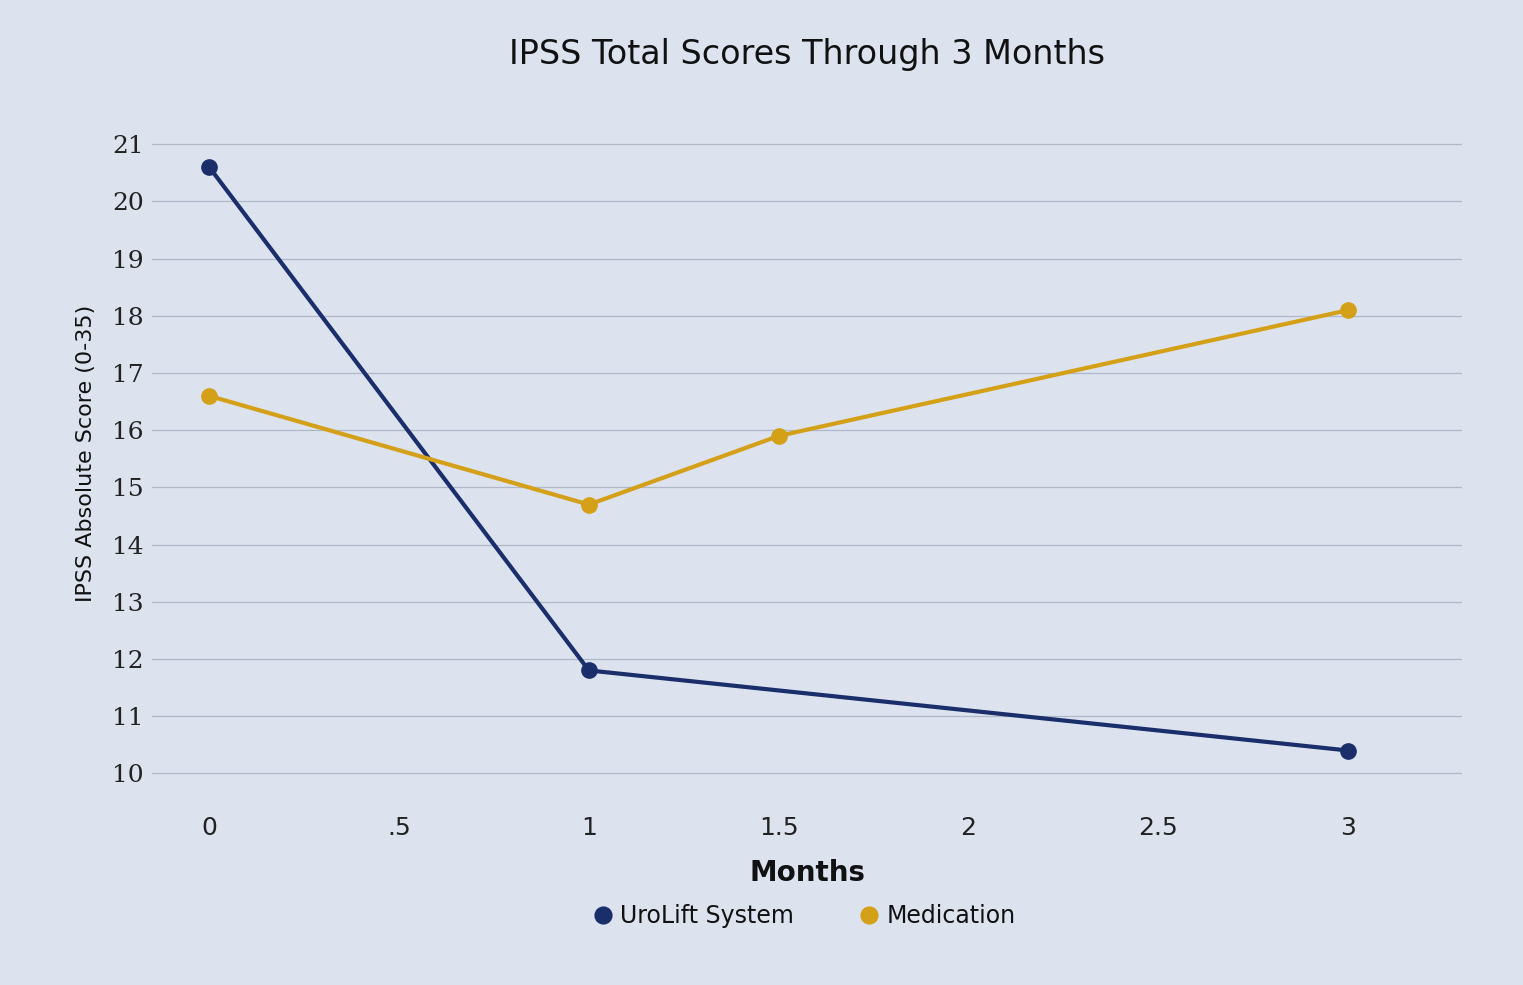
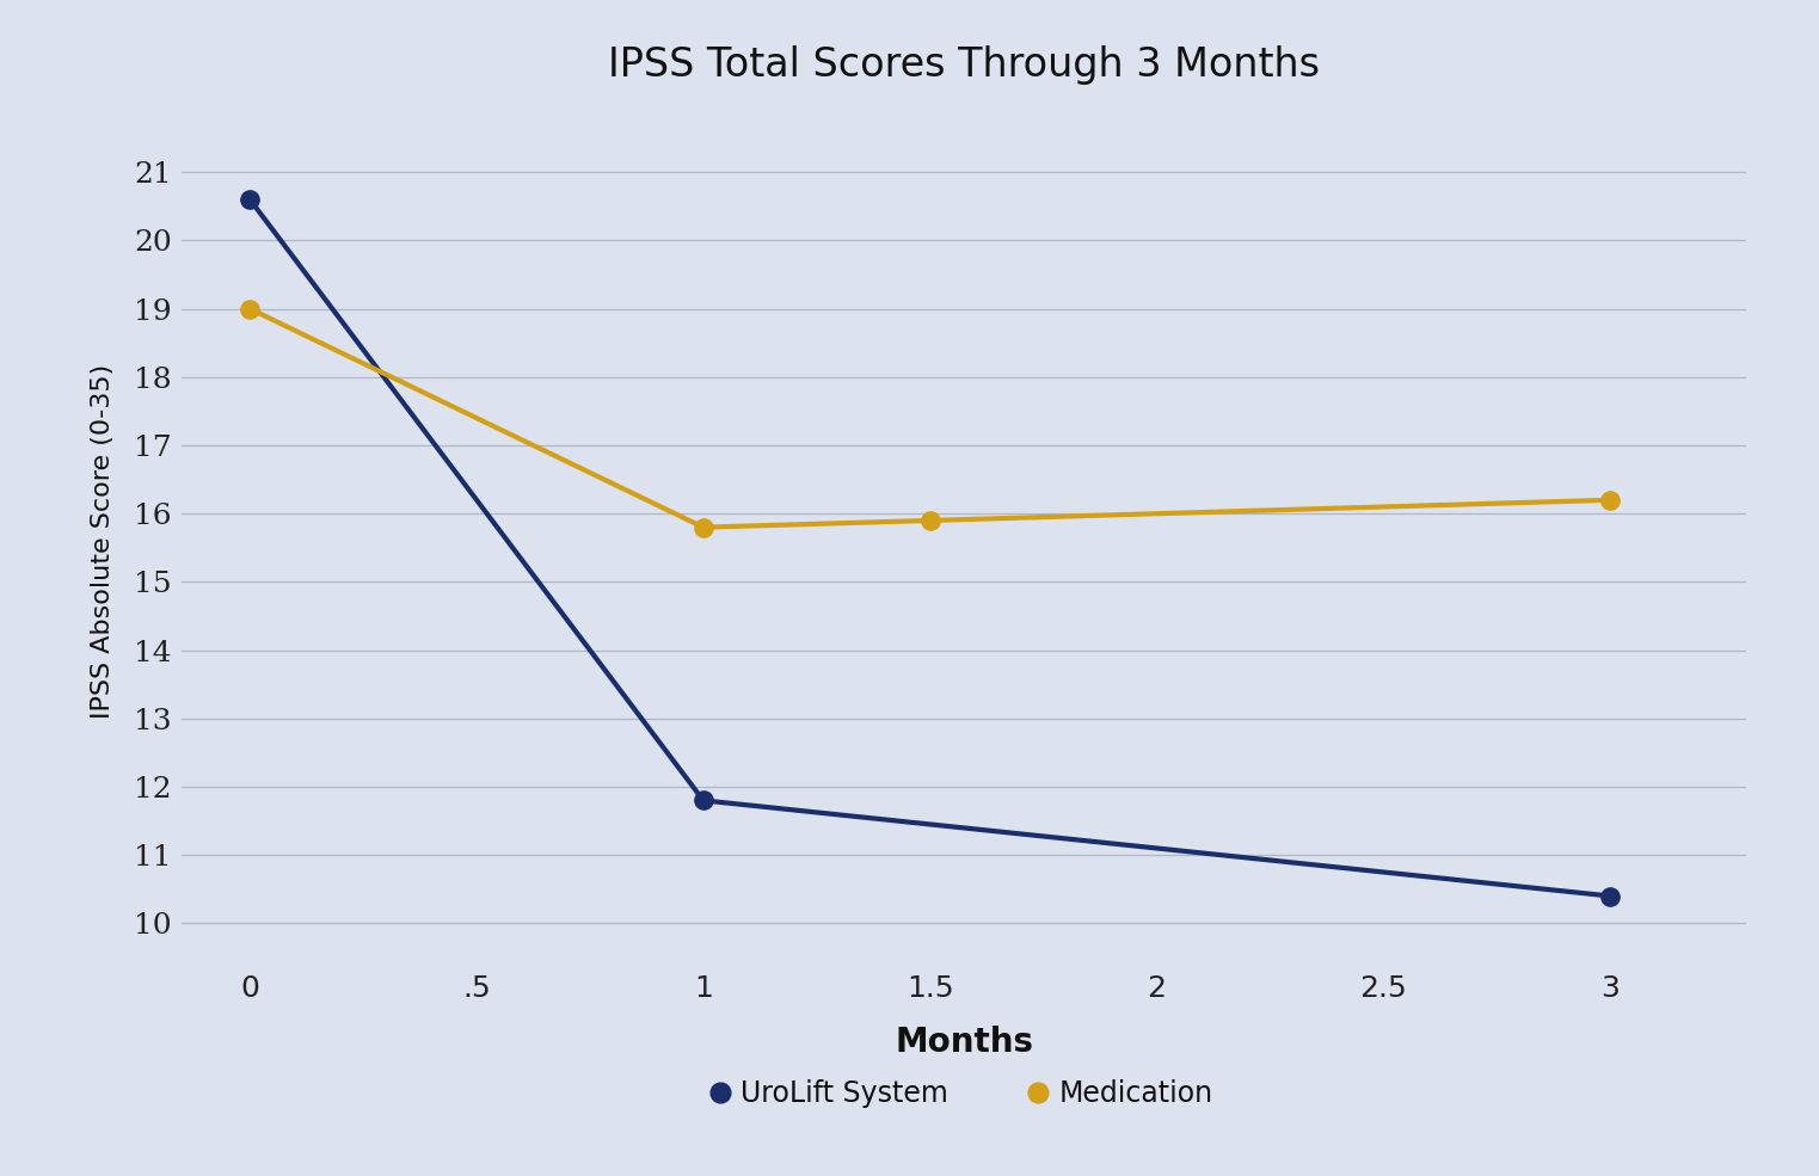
Medication/0: 16.6 -> 19.0
Medication/1: 14.7 -> 15.8
Medication/3: 18.1 -> 16.2
